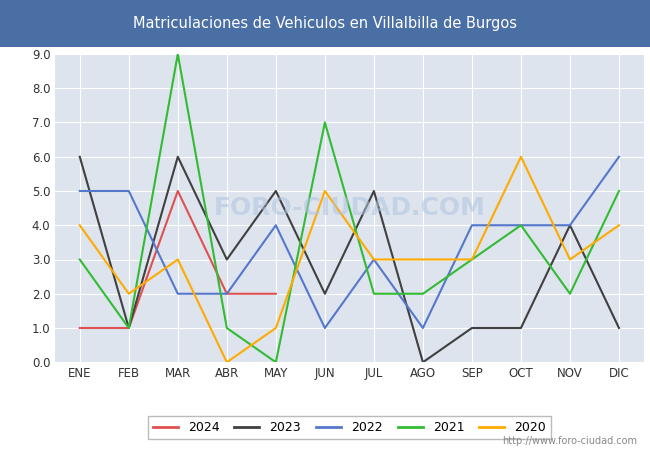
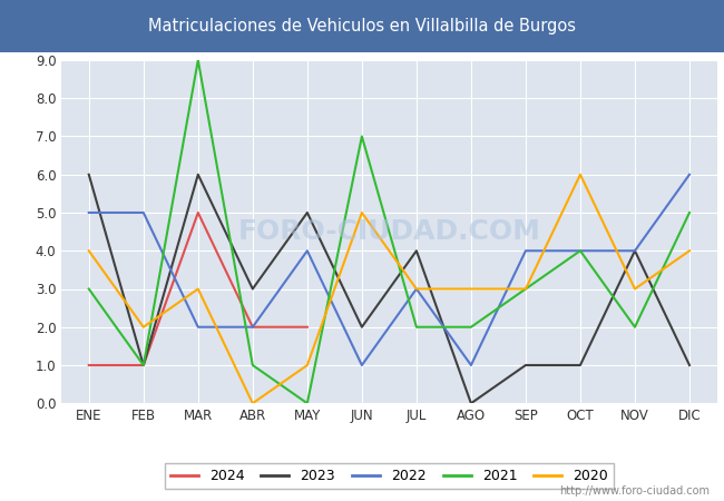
2023/JUL: 5 -> 4
